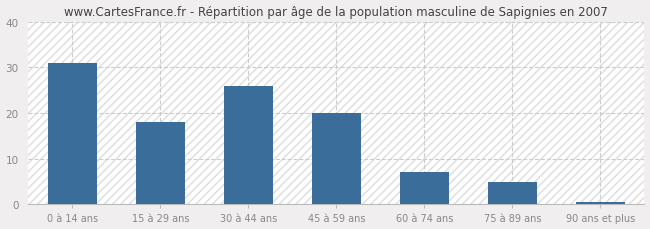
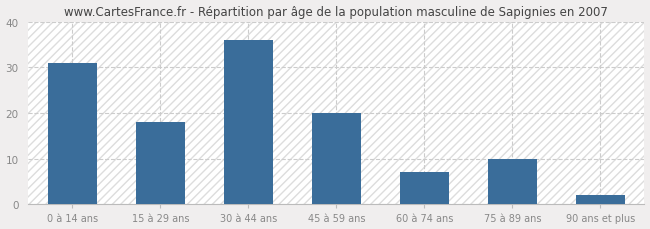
30 à 44 ans: 26.0 -> 36.0
75 à 89 ans: 5.0 -> 10.0
90 ans et plus: 0.5 -> 2.0
